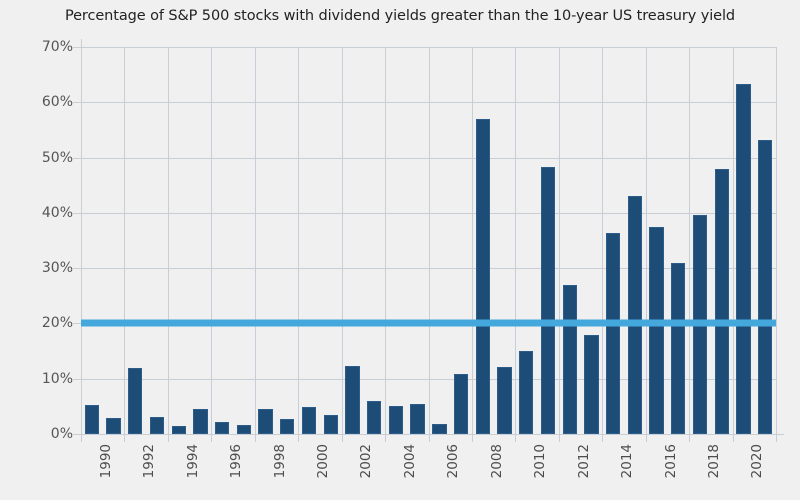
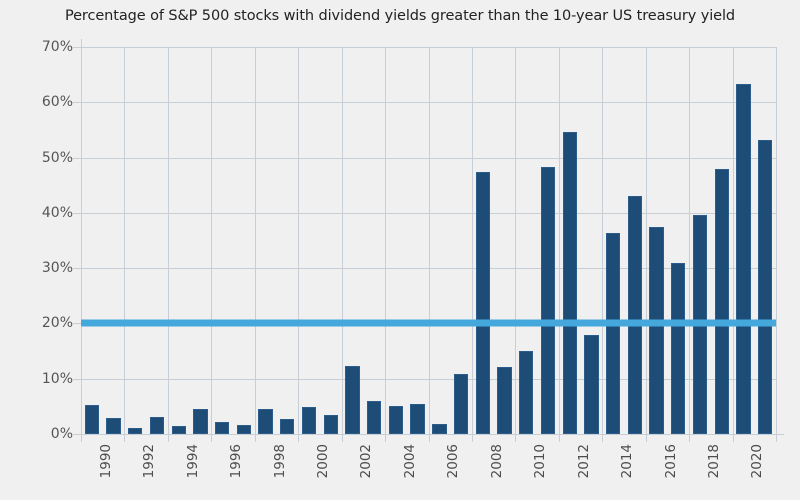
1992: 12% -> 1%
2008: 57% -> 47%
2012: 27% -> 55%
